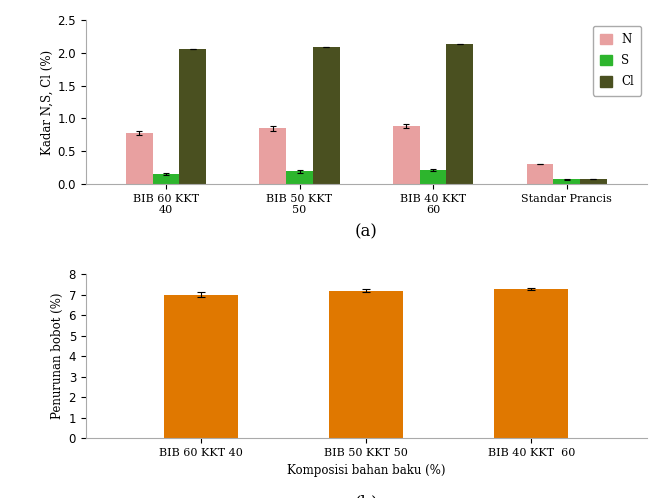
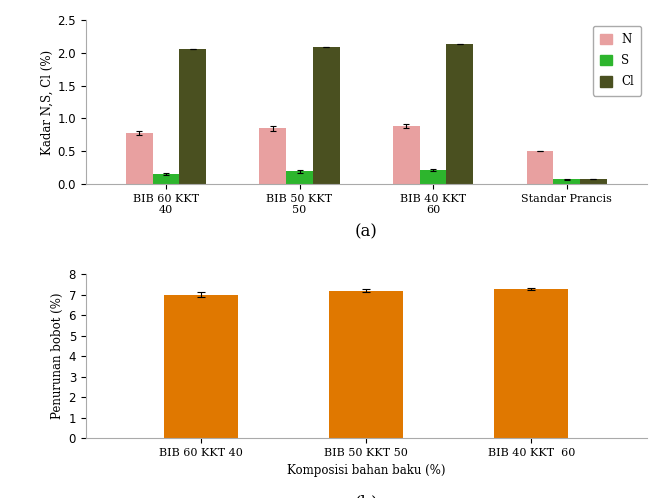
N/Standar Prancis: 0.30 -> 0.51
